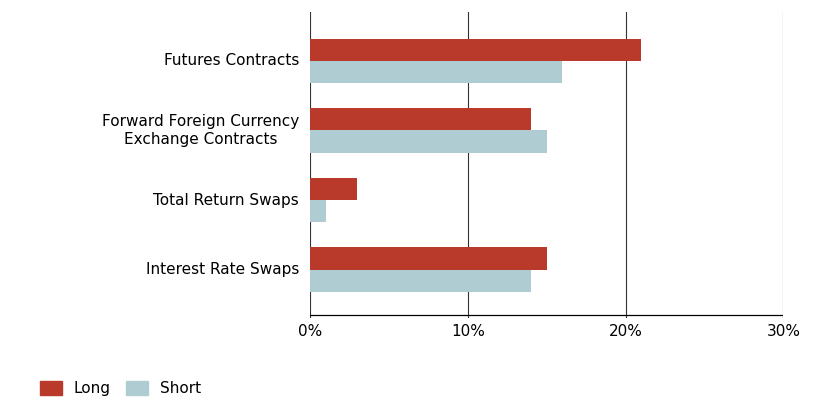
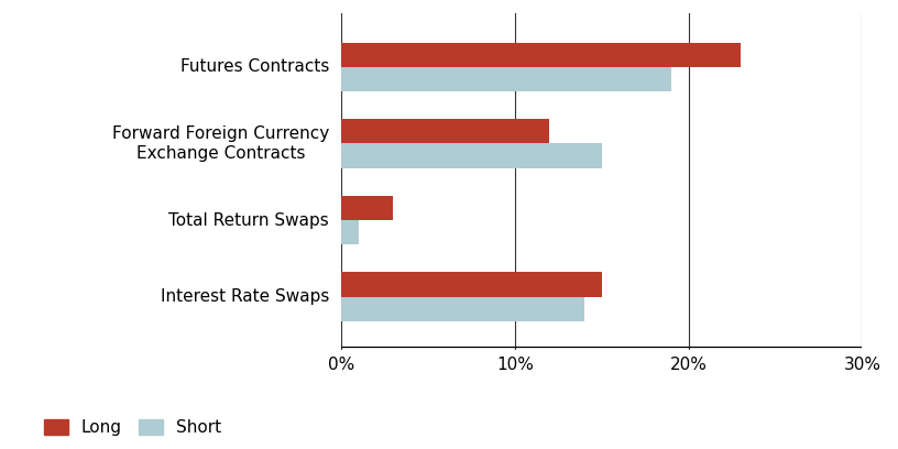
Long/Futures Contracts: 21% -> 23%
Short/Futures Contracts: 16% -> 19%
Long/Forward Foreign Currency Exchange Contracts: 14% -> 12%
